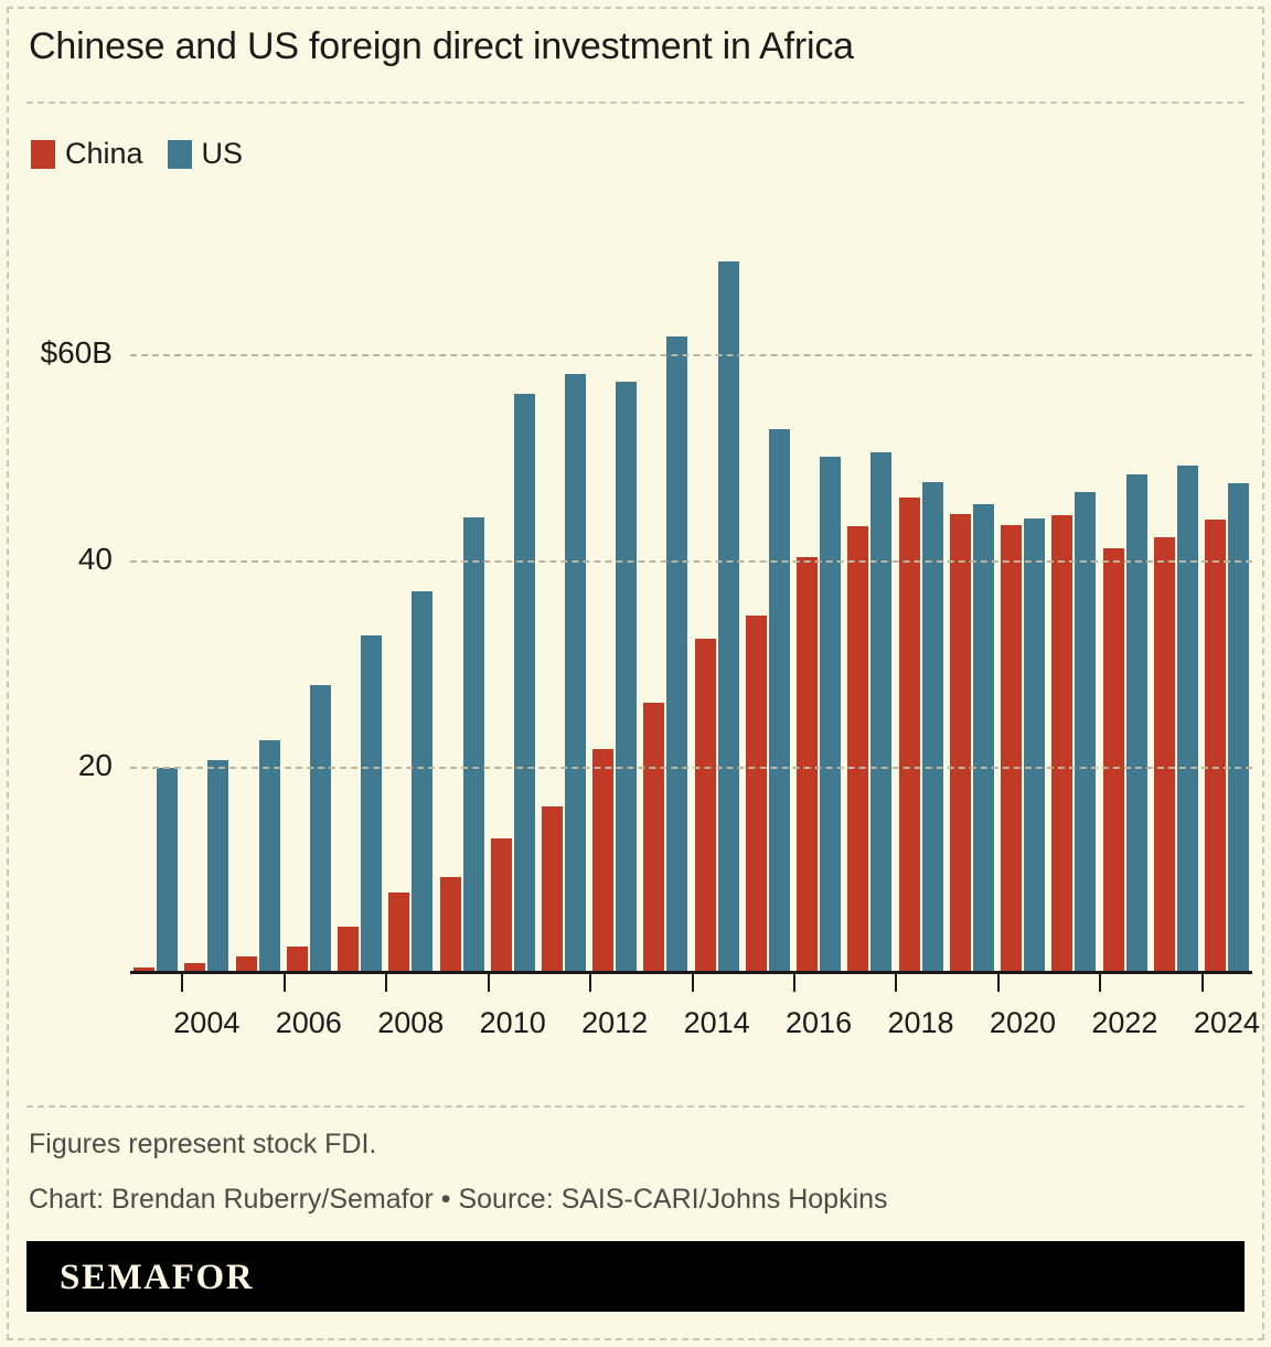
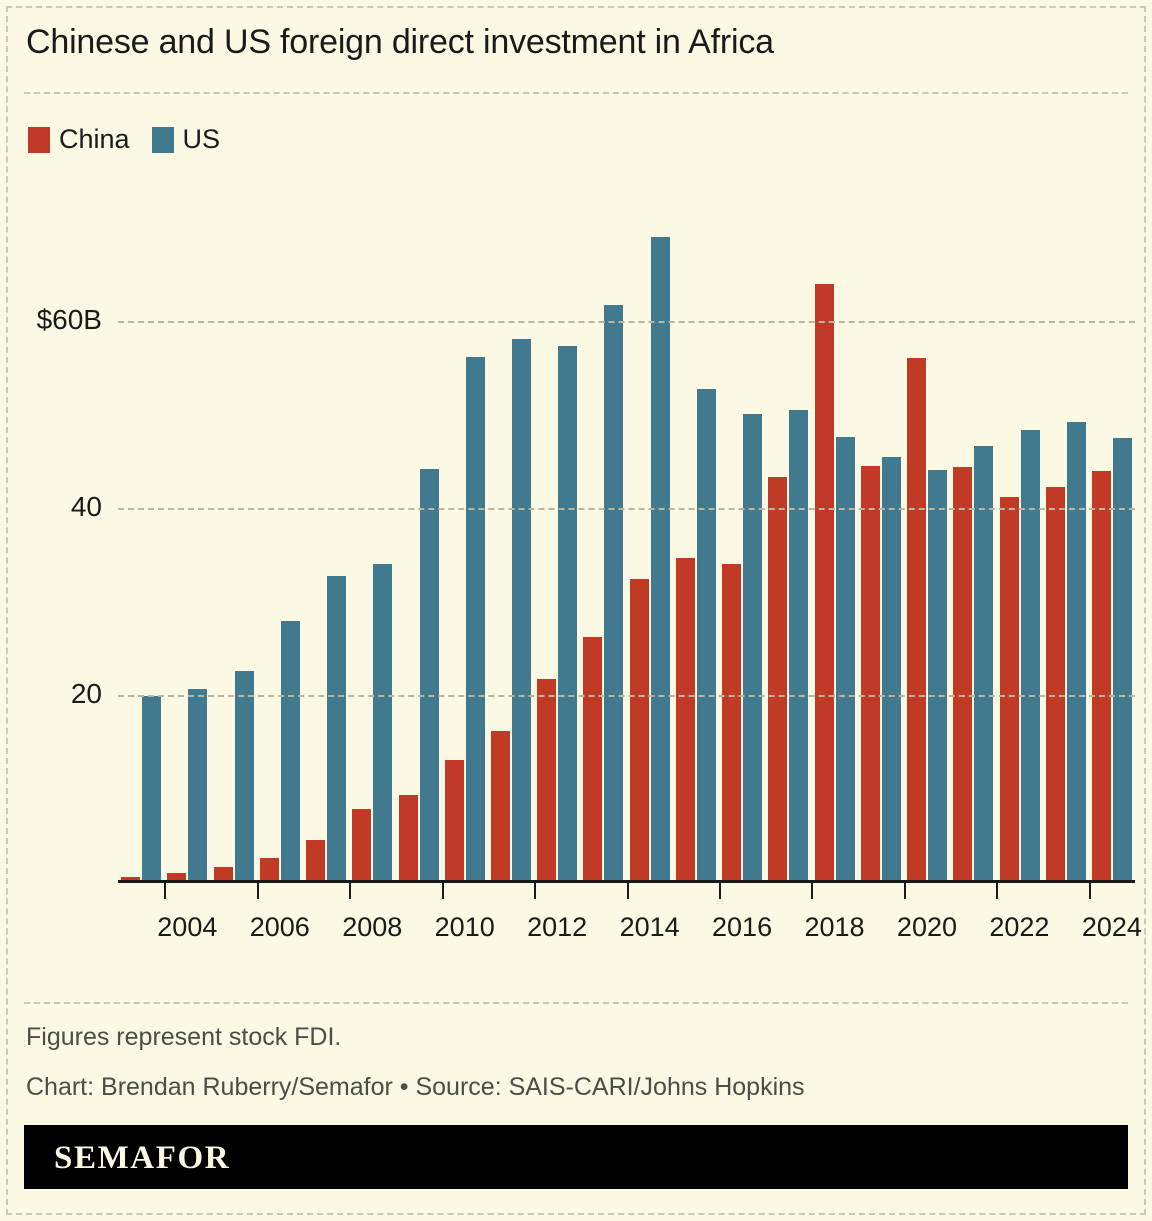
US/2008: $37B -> $34B
China/2016: $40B -> $34B
China/2018: $46B -> $64B
China/2020: $43B -> $56B
